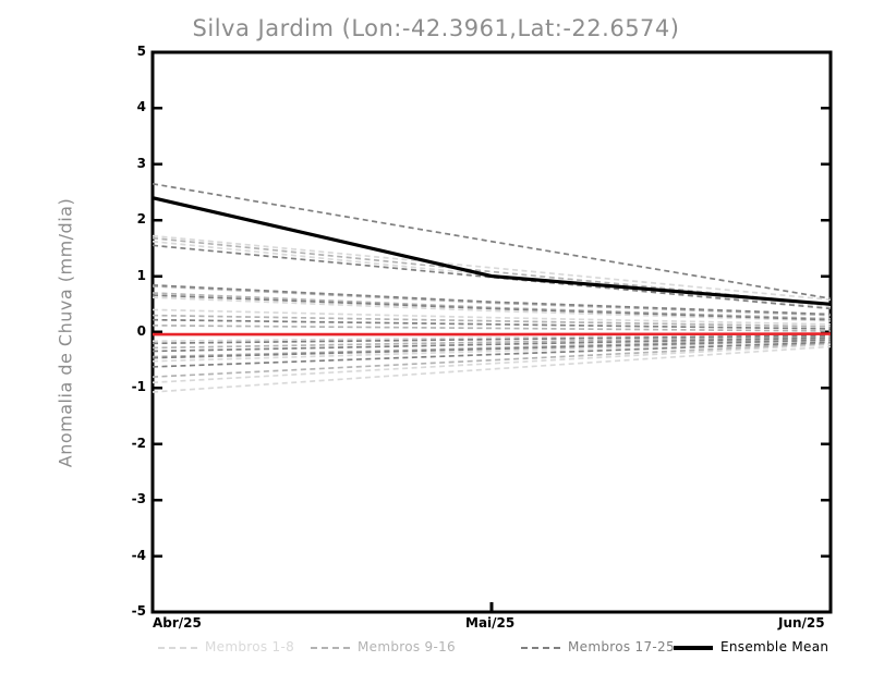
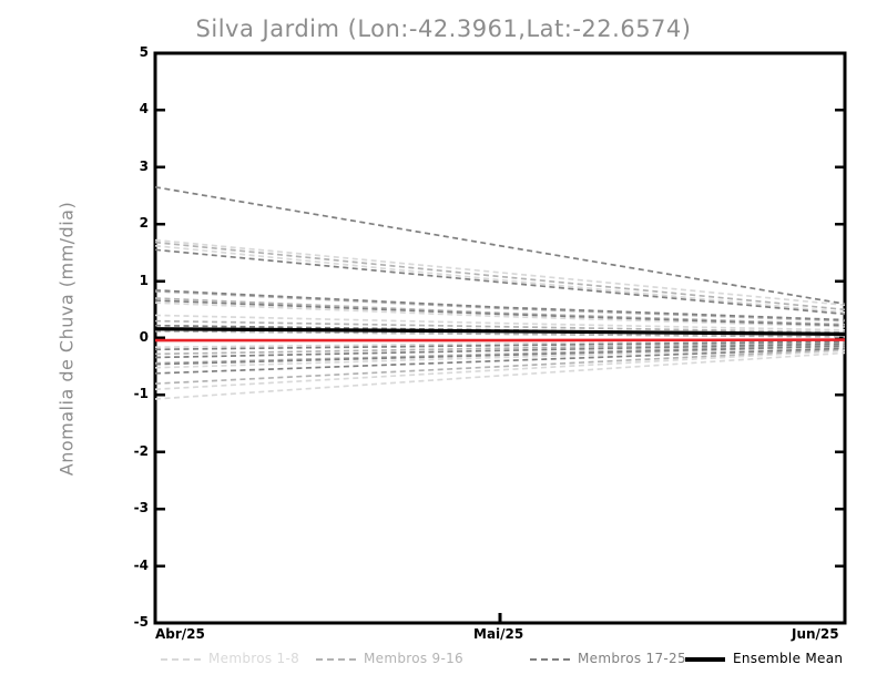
Ensemble Mean/Abr/25: 2.4 -> 0.2
Ensemble Mean/Mai/25: 1.0 -> 0.1
Ensemble Mean/Jun/25: 0.5 -> 0.1
